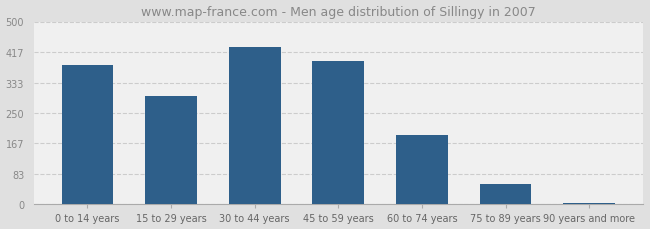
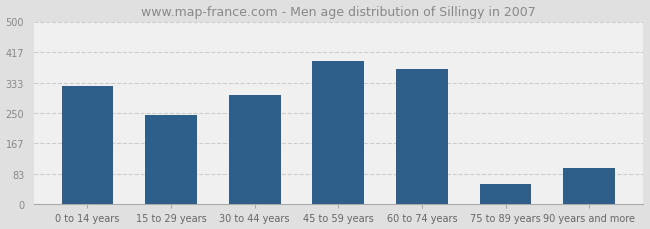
0 to 14 years: 382 -> 325
15 to 29 years: 295 -> 245
30 to 44 years: 430 -> 300
60 to 74 years: 190 -> 370
90 years and more: 5 -> 100
